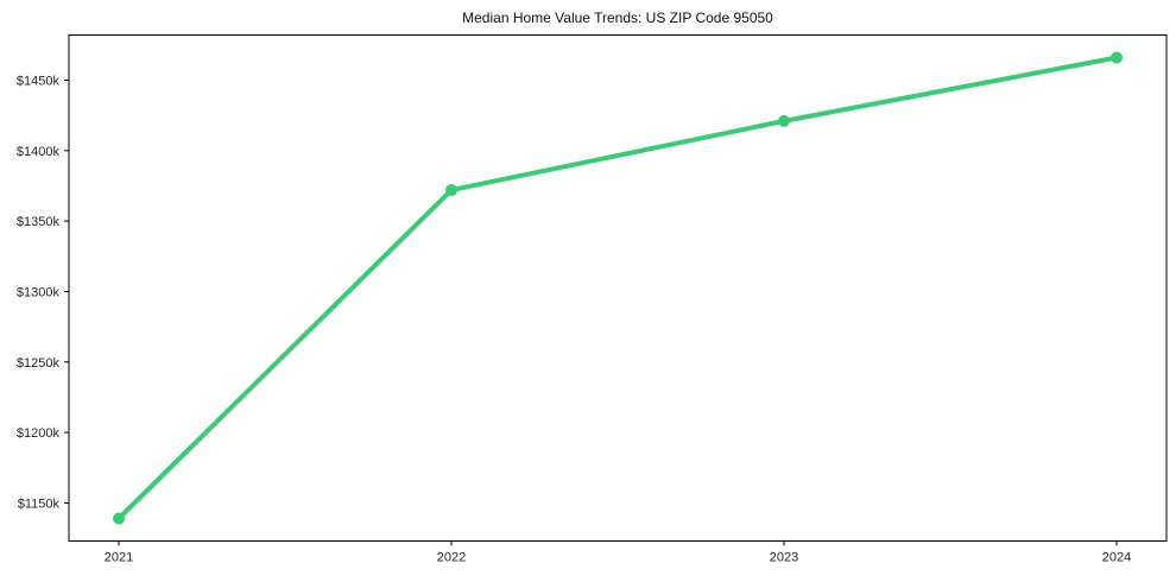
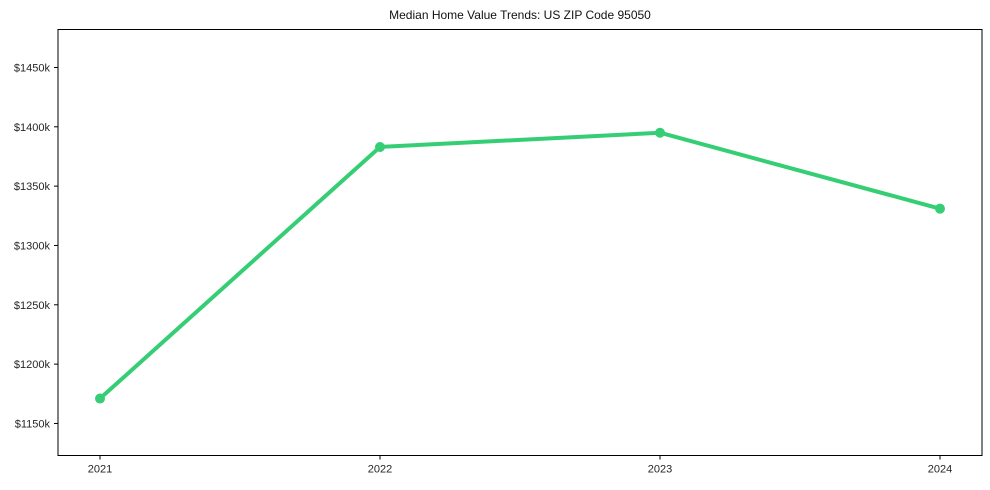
2021: $1139k -> $1171k
2022: $1372k -> $1383k
2023: $1421k -> $1395k
2024: $1466k -> $1331k
